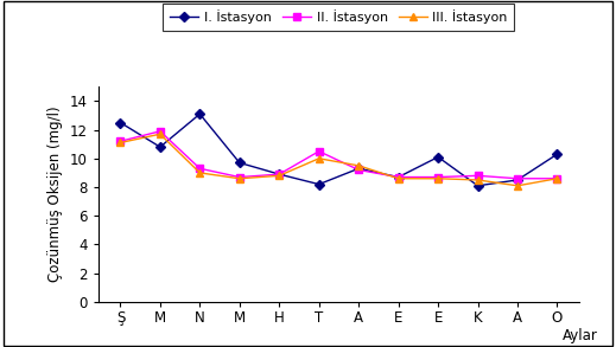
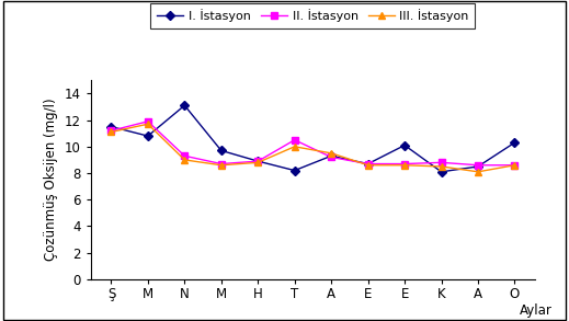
I. İstasyon/Ş: 12.5 -> 11.5
